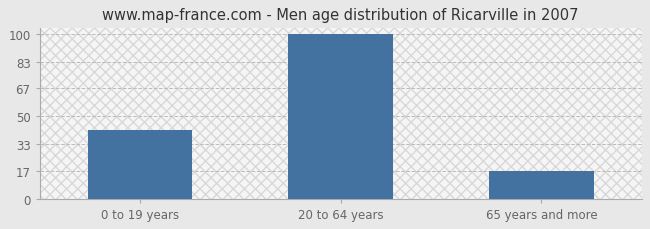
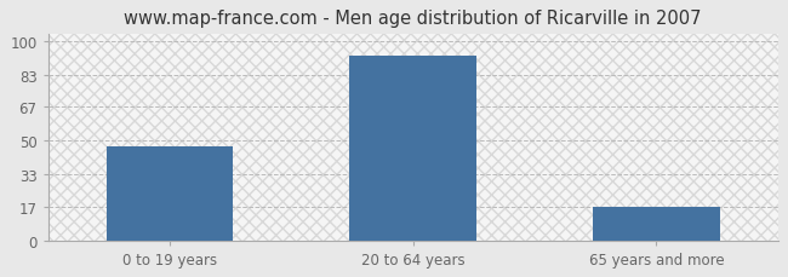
0 to 19 years: 42 -> 47
20 to 64 years: 100 -> 93
